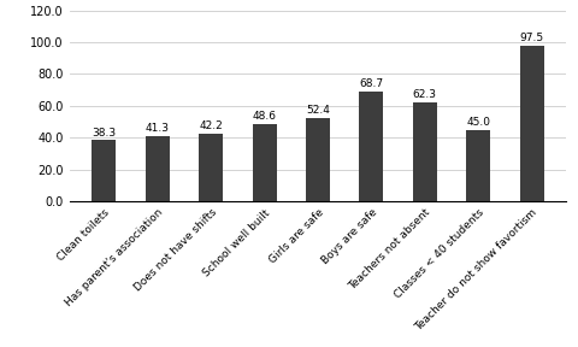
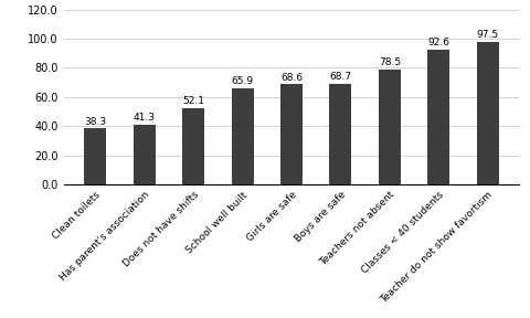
Does not have shifts: 42.2 -> 52.1
School well built: 48.6 -> 65.9
Girls are safe: 52.4 -> 68.6
Teachers not absent: 62.3 -> 78.5
Classes < 40 students: 45.0 -> 92.6
